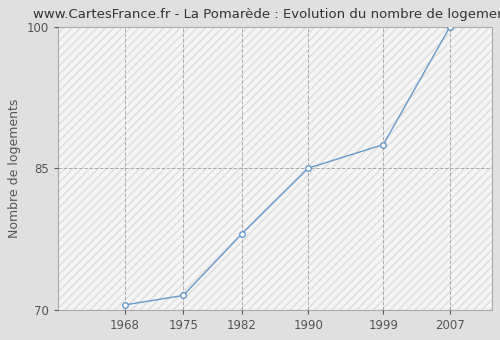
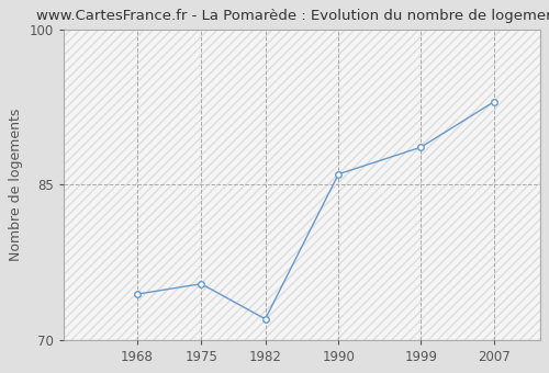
1968: 70.5 -> 74.4
1975: 71.5 -> 75.4
1982: 78.0 -> 72.0
1990: 85.0 -> 86.0
1999: 87.5 -> 88.6
2007: 100.0 -> 93.0
